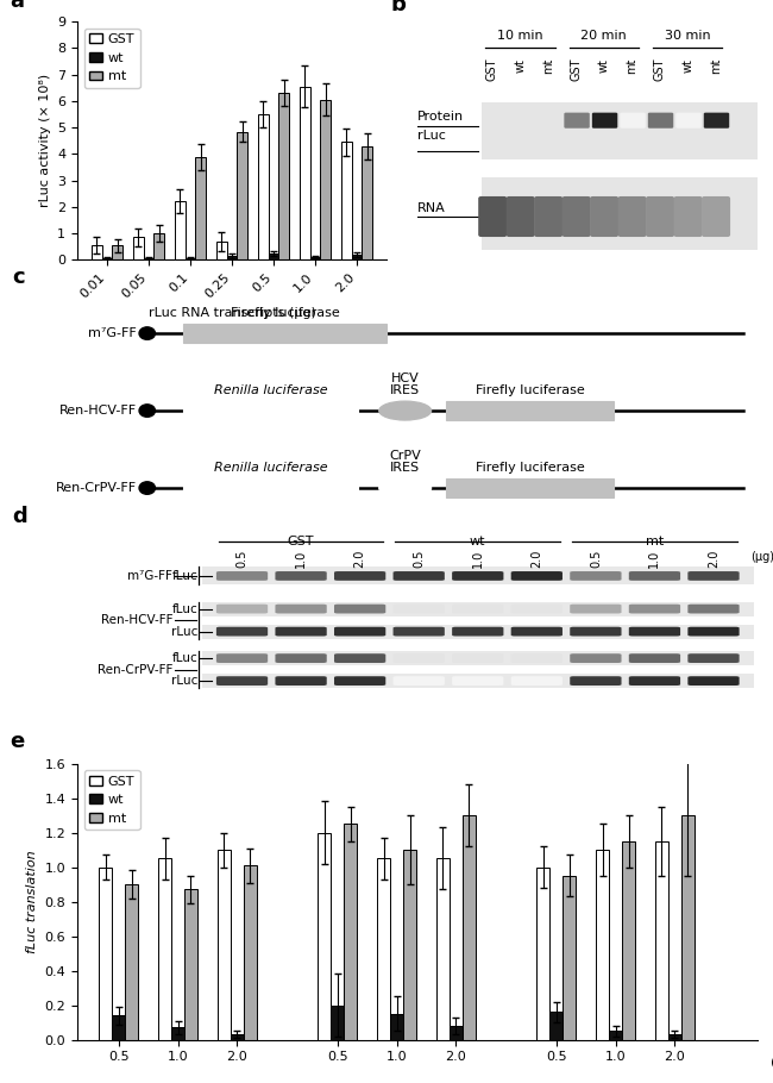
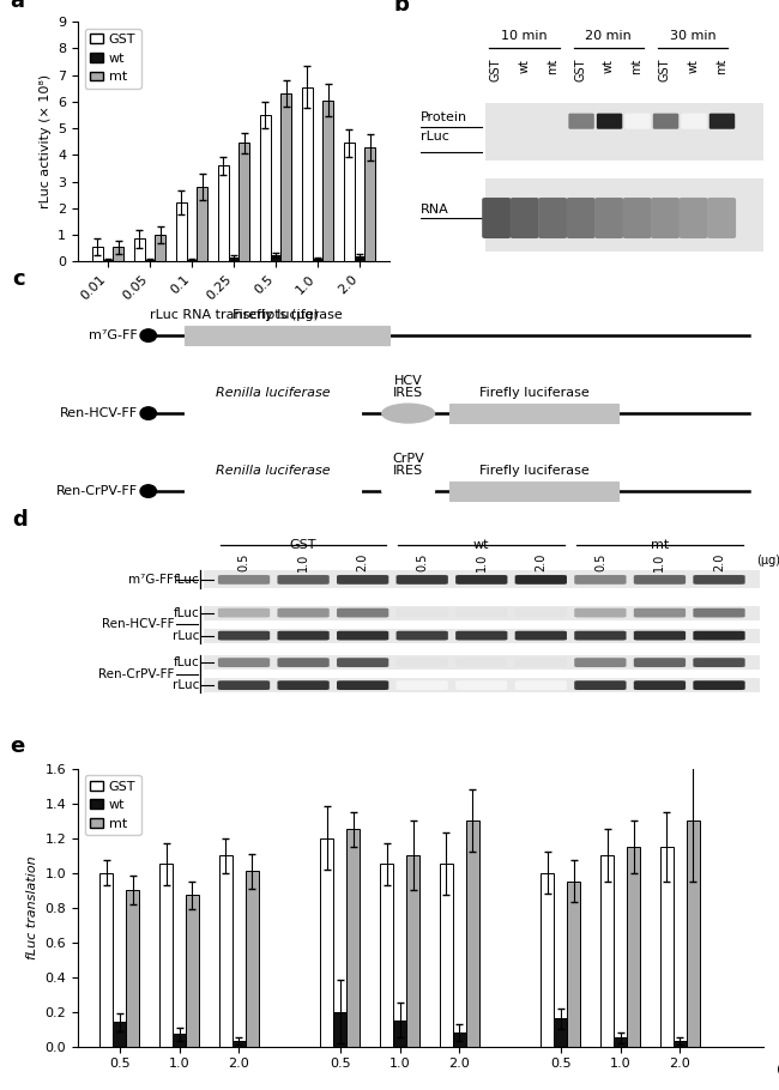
mt/0.1: 3.90 -> 2.80
GST/0.25: 0.70 -> 3.60
mt/0.25: 4.85 -> 4.45
